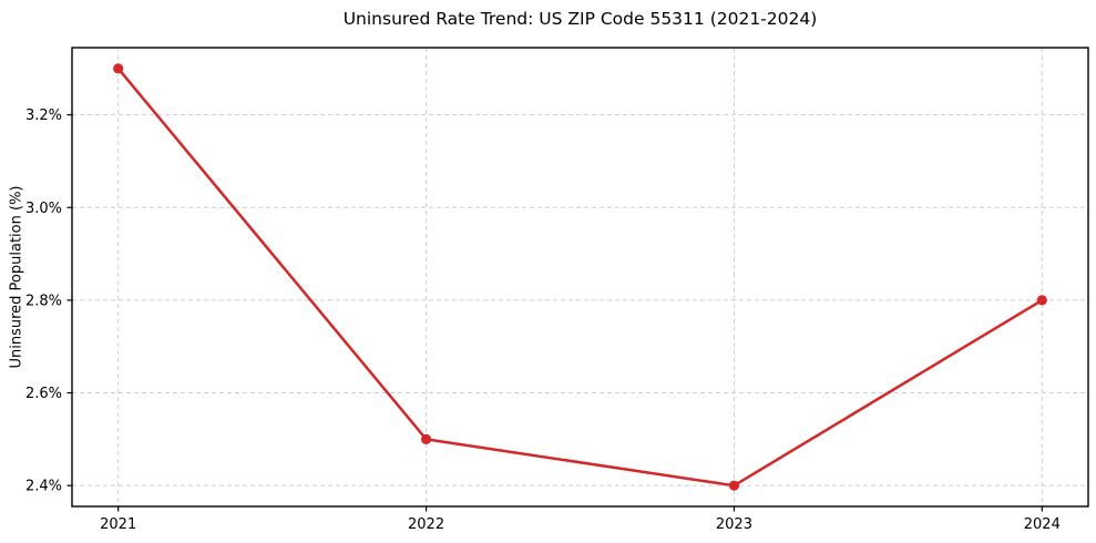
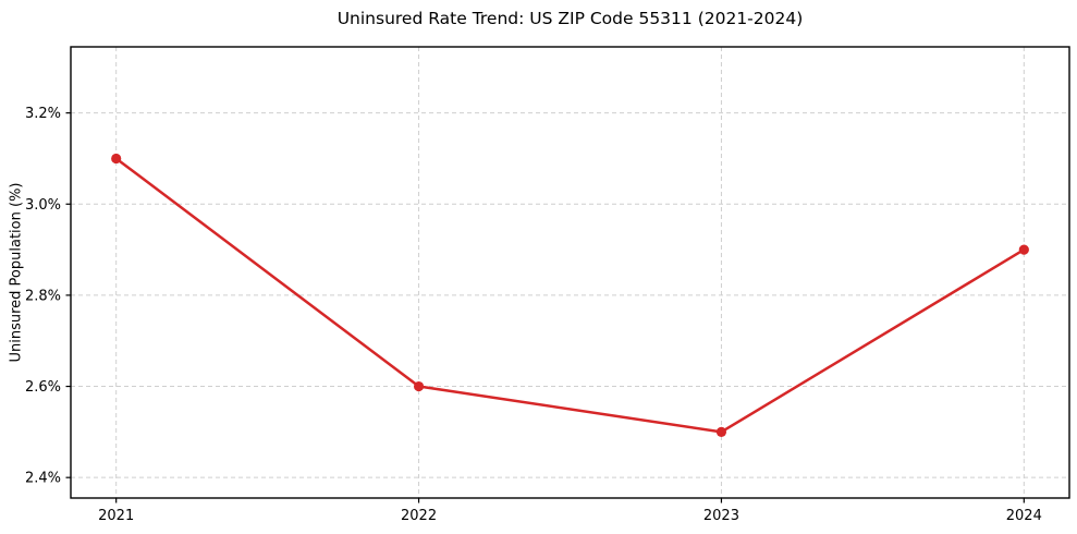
2021: 3.3% -> 3.1%
2022: 2.5% -> 2.6%
2023: 2.4% -> 2.5%
2024: 2.8% -> 2.9%
